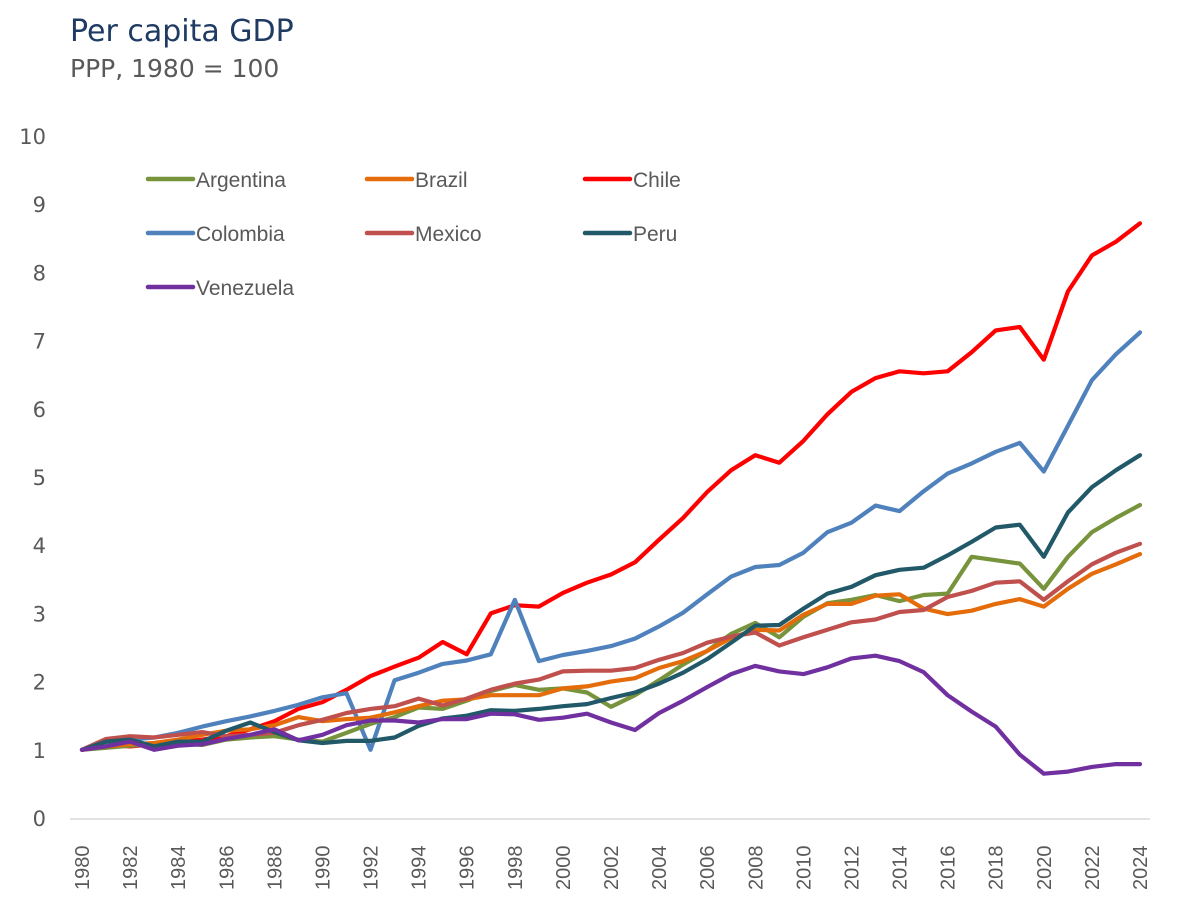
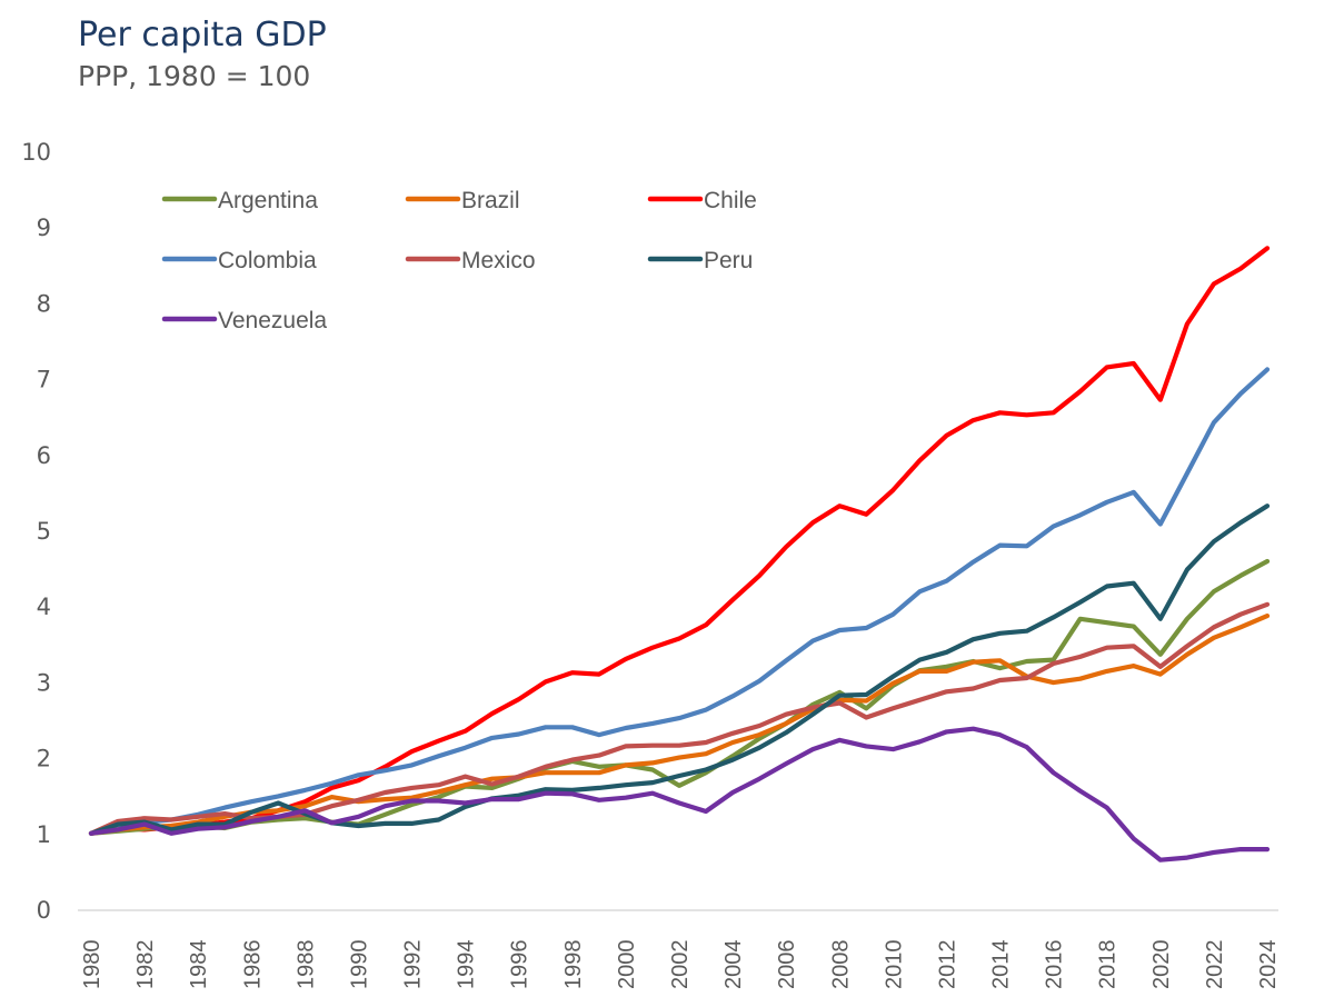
Colombia/1992: 1.0 -> 1.9
Chile/1996: 2.4 -> 2.8
Colombia/1998: 3.2 -> 2.4
Colombia/2014: 4.5 -> 4.8
